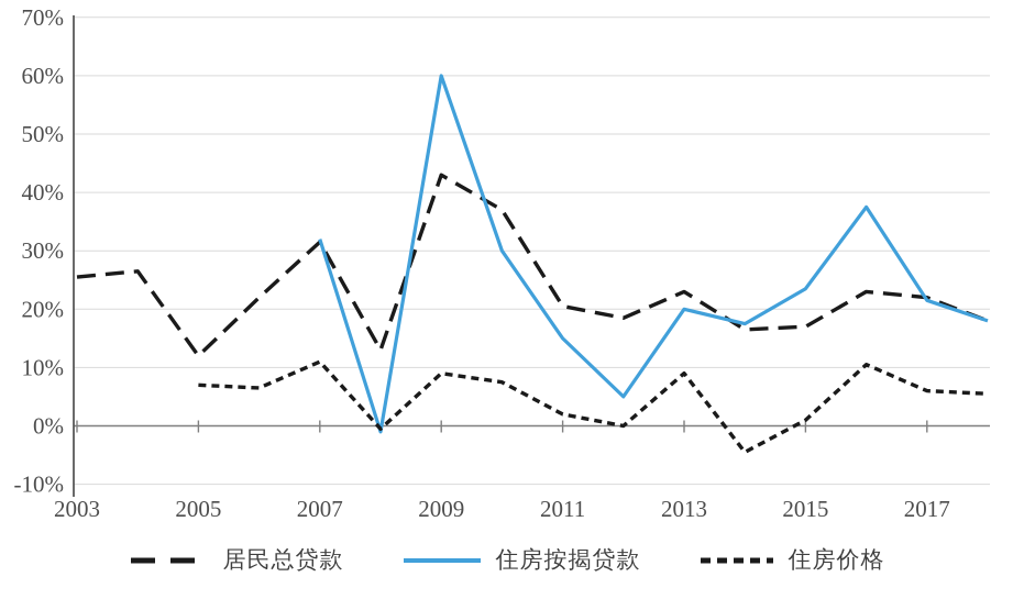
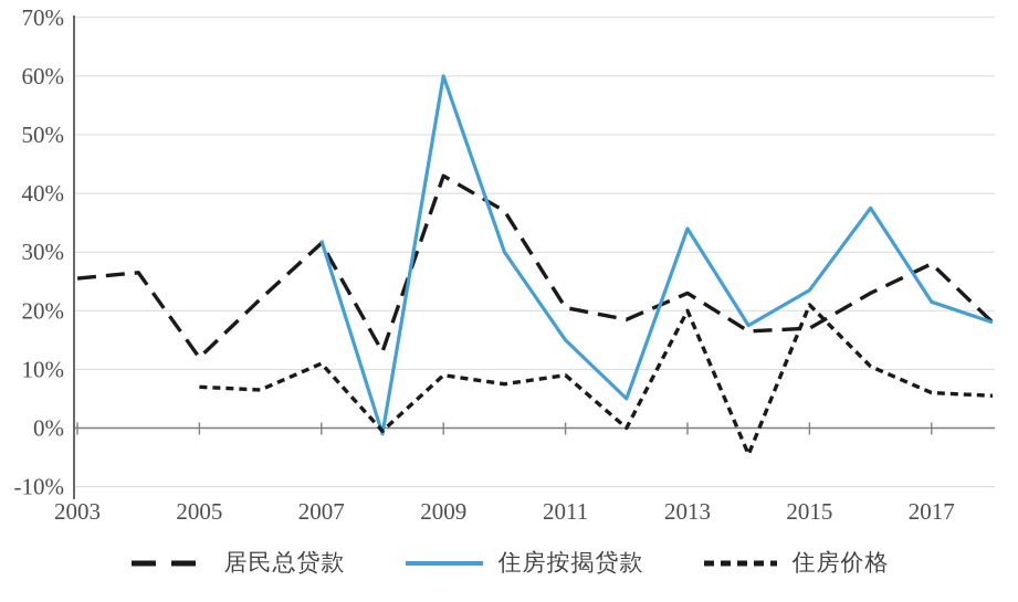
住房价格/2011: 2% -> 9%
住房按揭贷款/2013: 20% -> 34%
住房价格/2013: 9% -> 20%
住房价格/2015: 1% -> 21%
居民总贷款/2017: 22% -> 28%
